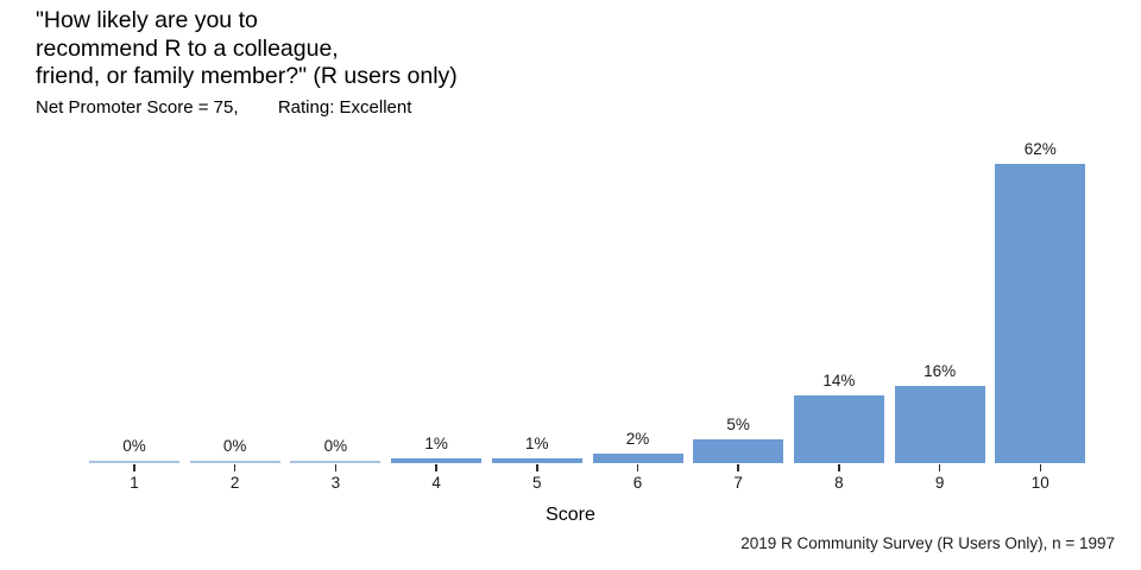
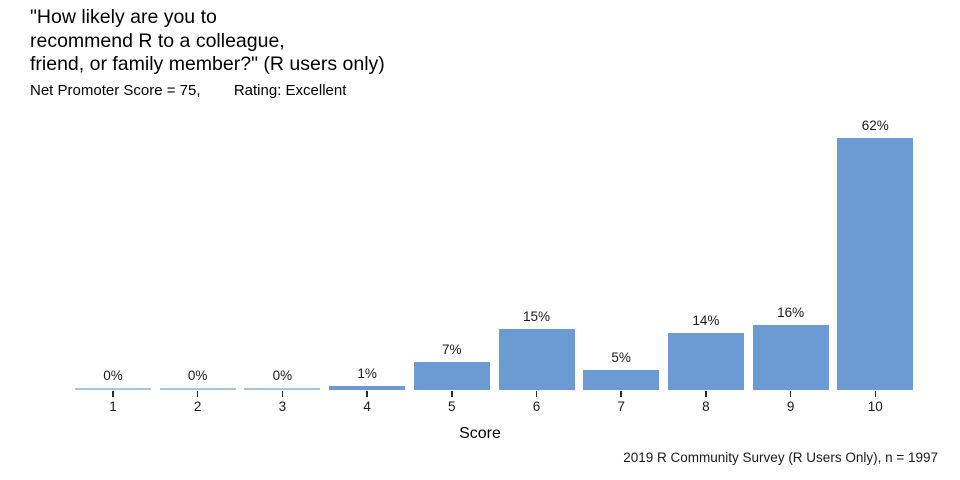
5: 1% -> 7%
6: 2% -> 15%
